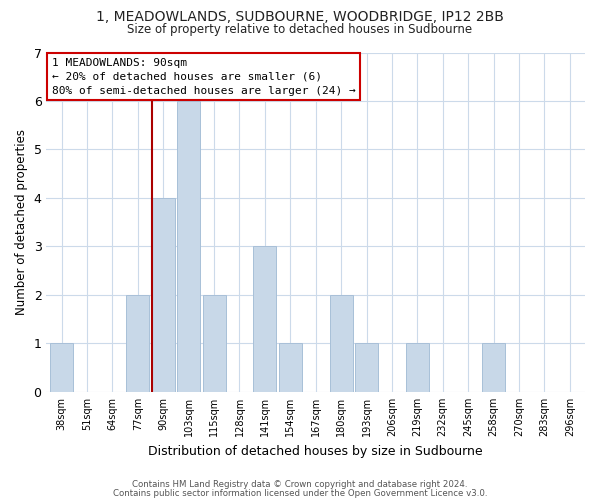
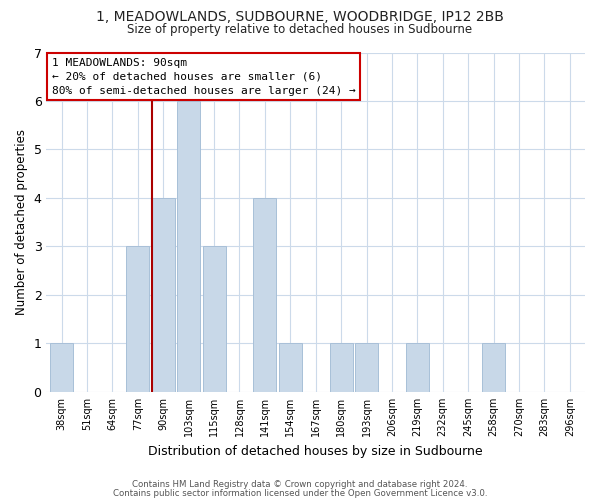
77sqm: 2 -> 3
115sqm: 2 -> 3
141sqm: 3 -> 4
180sqm: 2 -> 1
